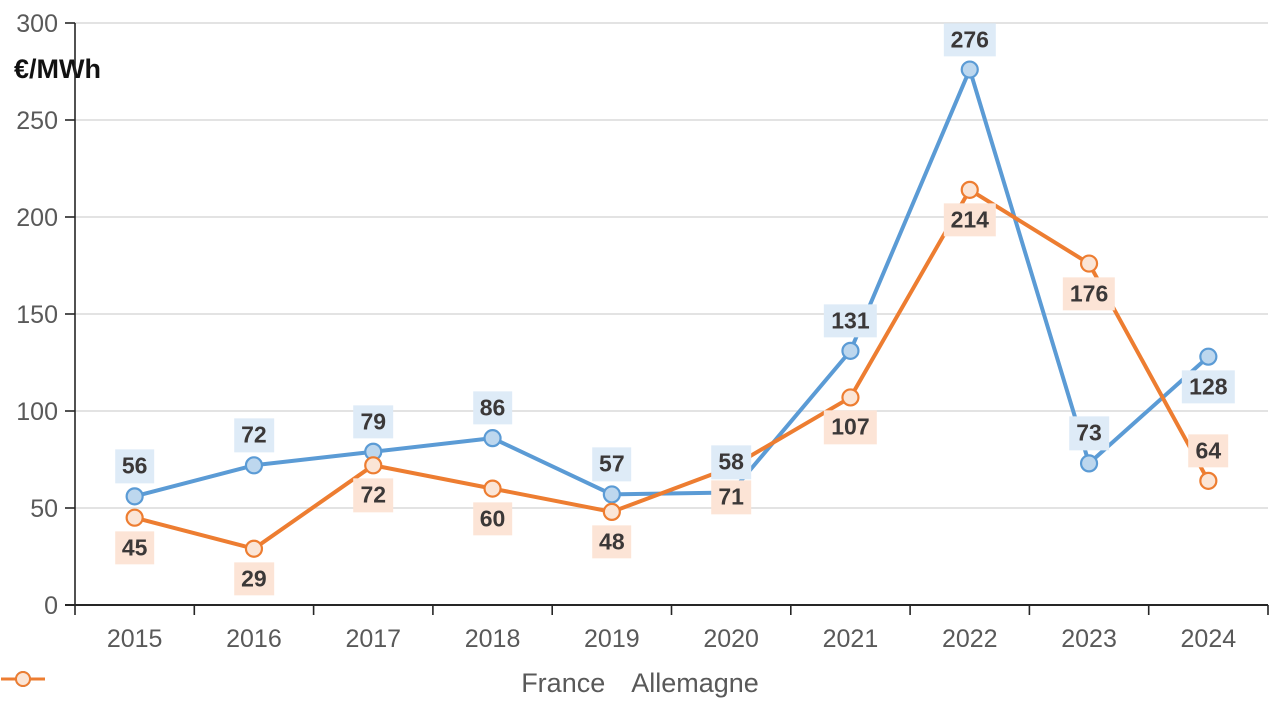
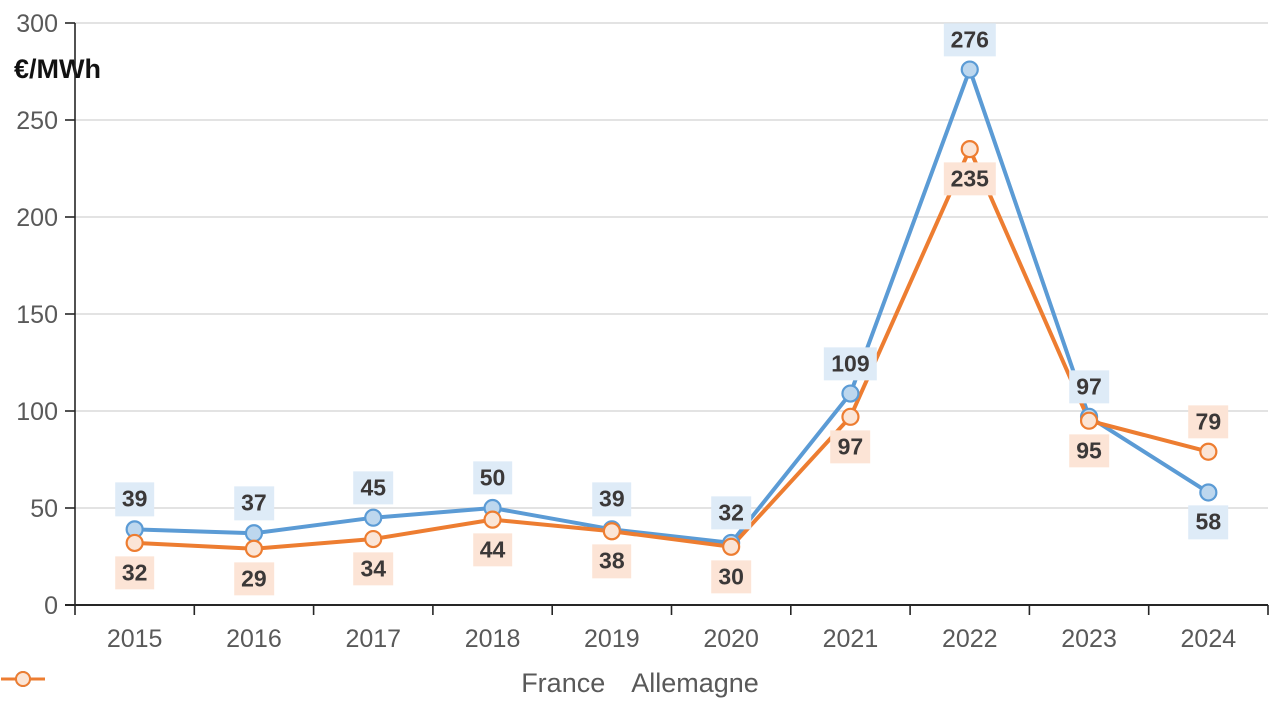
France/2015: 56 -> 39
Allemagne/2015: 45 -> 32
France/2016: 72 -> 37
France/2017: 79 -> 45
Allemagne/2017: 72 -> 34
France/2018: 86 -> 50
Allemagne/2018: 60 -> 44
France/2019: 57 -> 39
Allemagne/2019: 48 -> 38
France/2020: 58 -> 32
Allemagne/2020: 71 -> 30
France/2021: 131 -> 109
Allemagne/2021: 107 -> 97
Allemagne/2022: 214 -> 235
France/2023: 73 -> 97
Allemagne/2023: 176 -> 95
France/2024: 128 -> 58
Allemagne/2024: 64 -> 79
